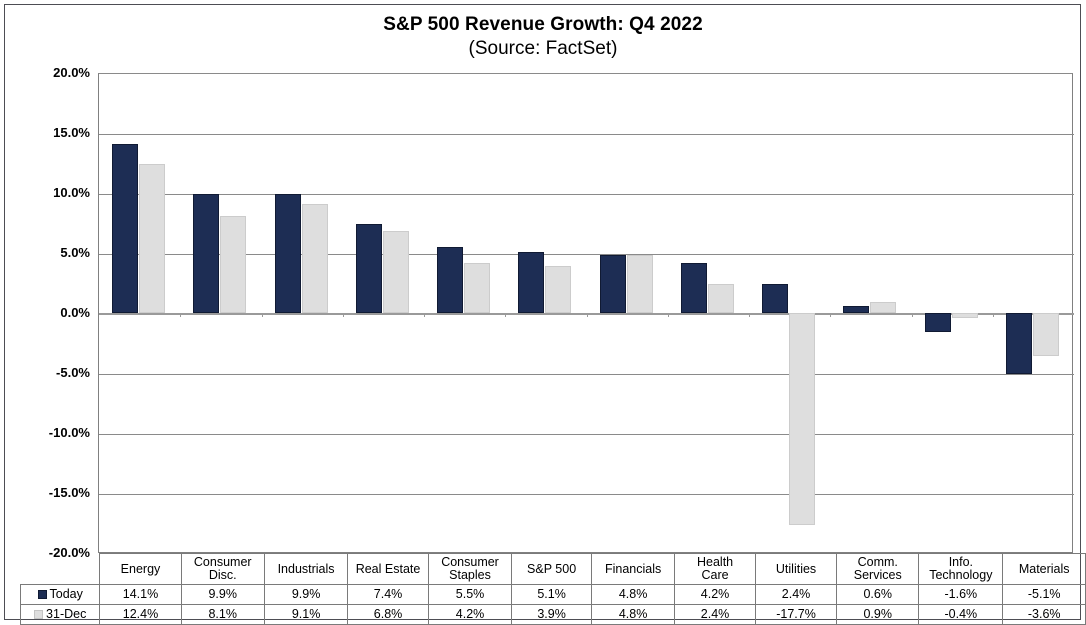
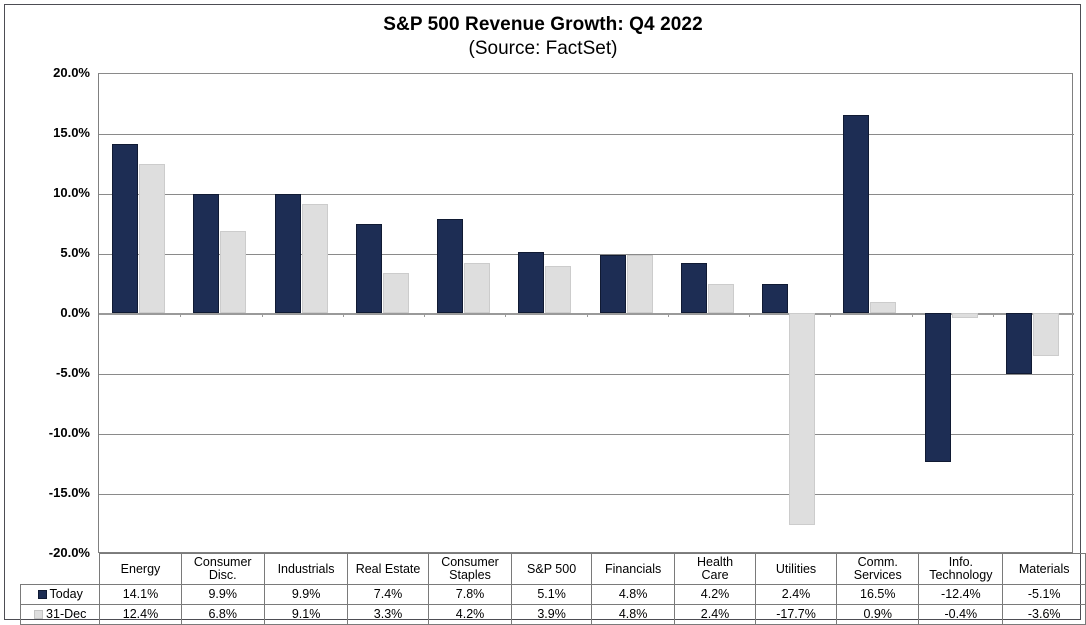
31-Dec/Consumer Disc.: 8.1% -> 6.8%
31-Dec/Real Estate: 6.8% -> 3.3%
Today/Consumer Staples: 5.5% -> 7.8%
Today/Comm. Services: 0.6% -> 16.5%
Today/Info. Technology: -1.6% -> -12.4%
